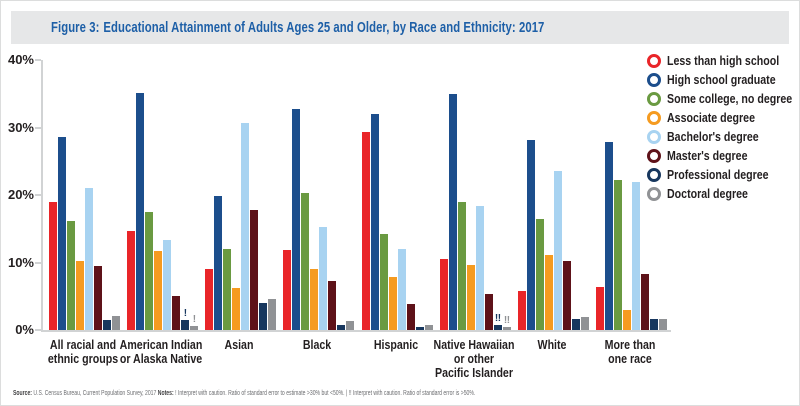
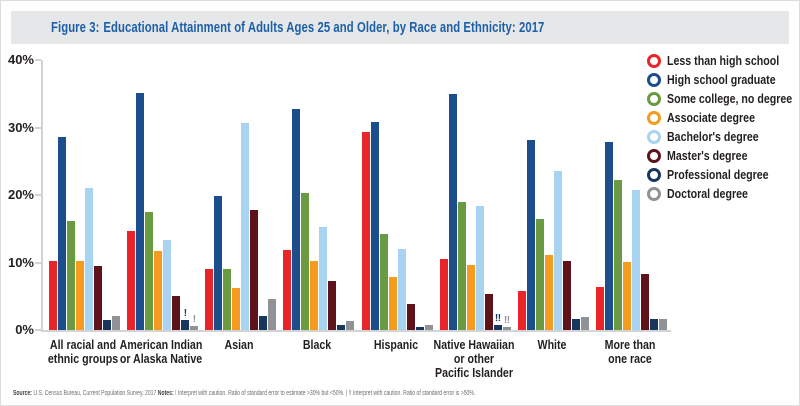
Less than high school/All racial and ethnic groups: 19% -> 10%
Some college, no degree/Asian: 12% -> 9%
Professional degree/Asian: 4% -> 2%
Associate degree/Black: 9% -> 10%
High school graduate/Hispanic: 32% -> 31%
Associate degree/More than one race: 3% -> 10%
Bachelor's degree/More than one race: 22% -> 21%
